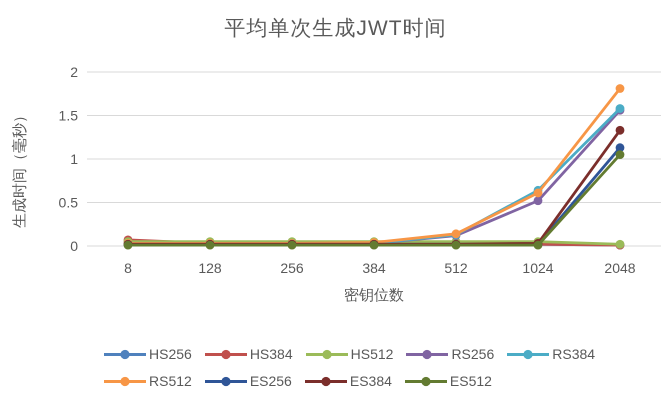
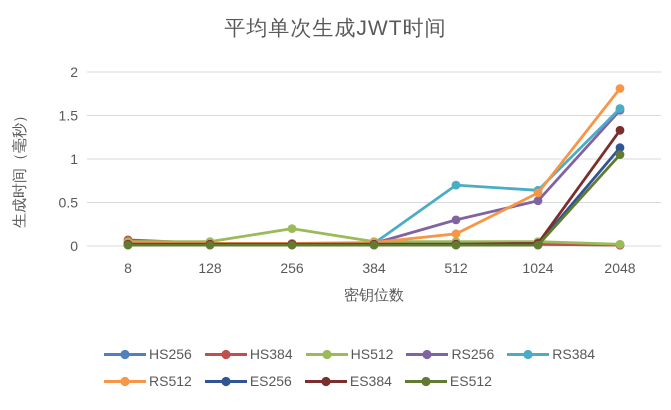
HS512/256: 0.1 -> 0.2
RS256/512: 0.1 -> 0.3
RS384/512: 0.1 -> 0.7
